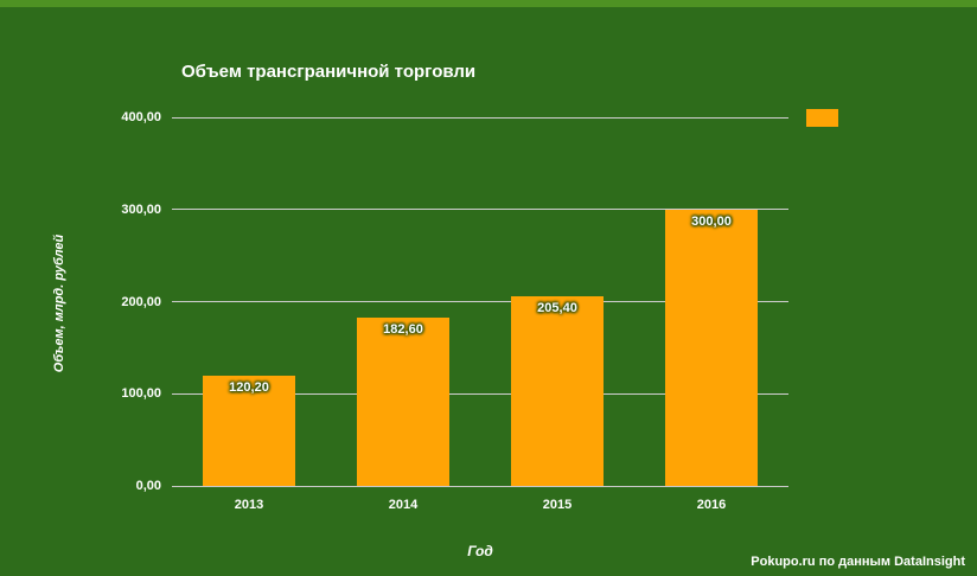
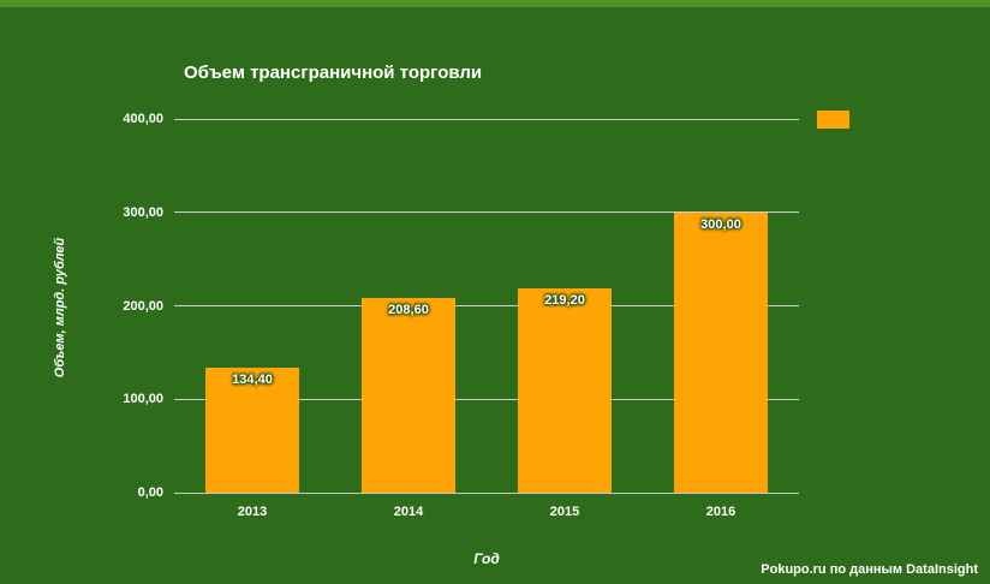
2013: 120,20 -> 134,40
2014: 182,60 -> 208,60
2015: 205,40 -> 219,20
